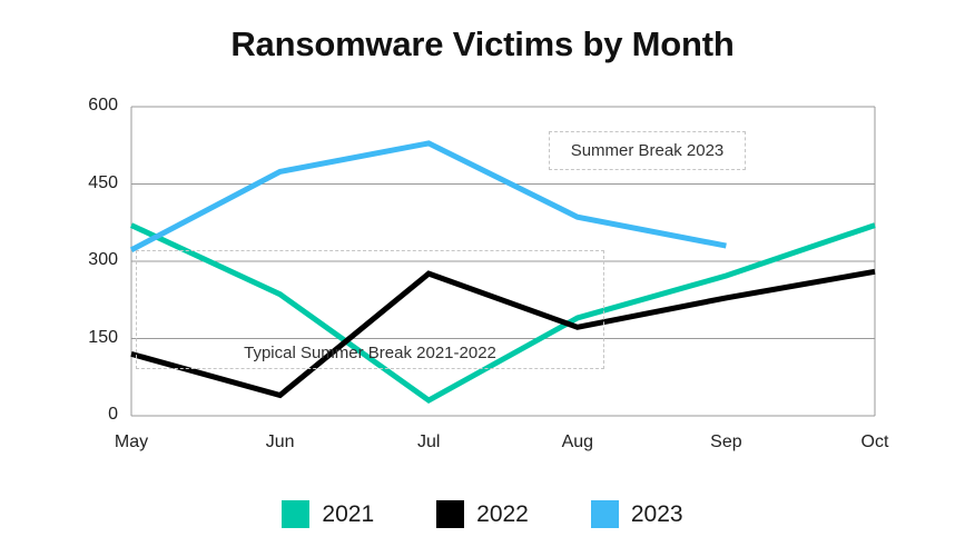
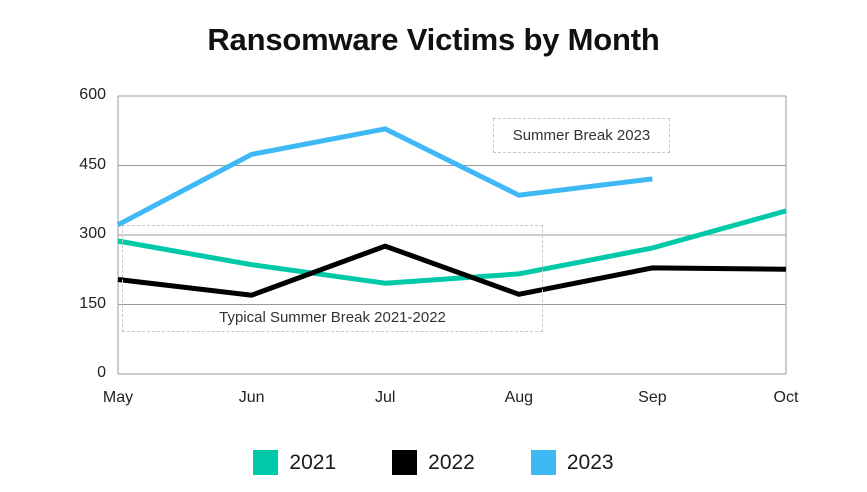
2021/May: 370 -> 290
2022/May: 120 -> 200
2022/Jun: 40 -> 170
2021/Jul: 30 -> 200
2021/Aug: 190 -> 220
2023/Sep: 330 -> 420
2021/Oct: 370 -> 350
2022/Oct: 280 -> 230
